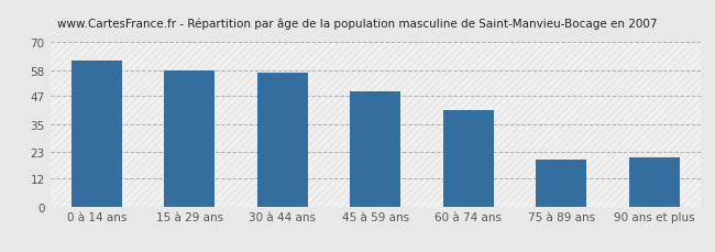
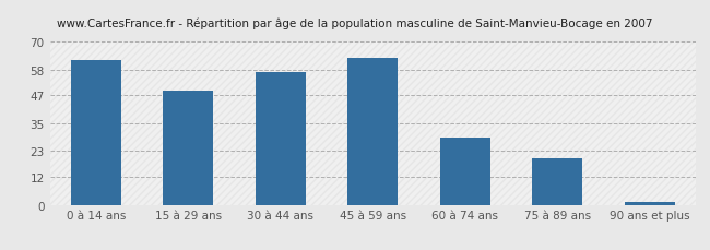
15 à 29 ans: 58 -> 49
45 à 59 ans: 49 -> 63
60 à 74 ans: 41 -> 29
90 ans et plus: 21 -> 1
